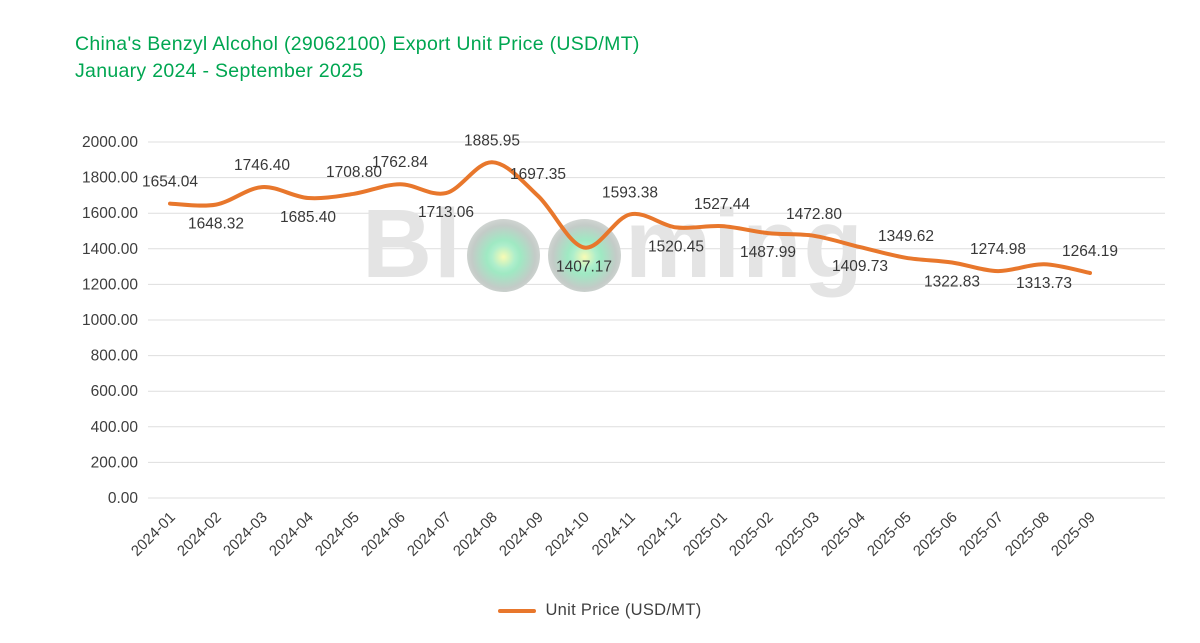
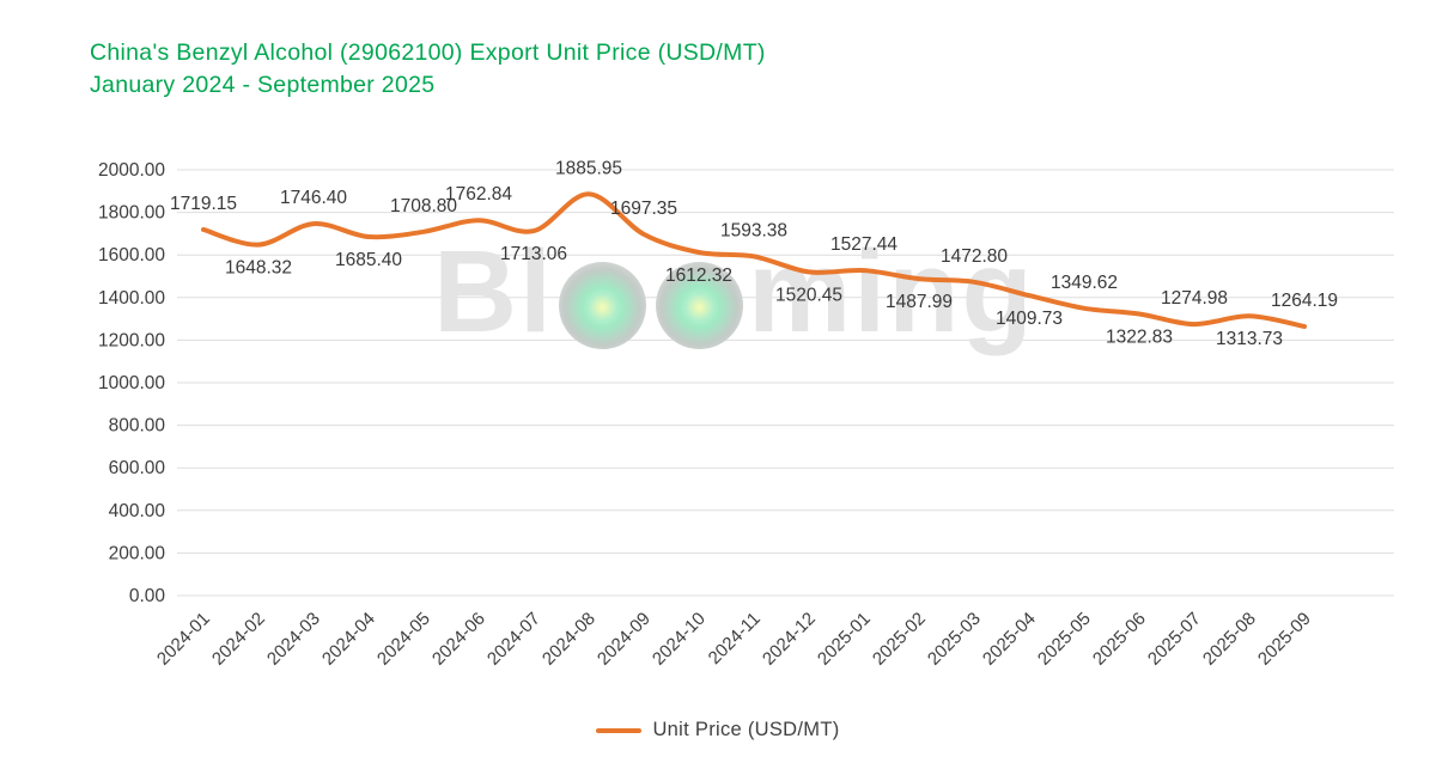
2024-01: 1654.04 -> 1719.15
2024-10: 1407.17 -> 1612.32
